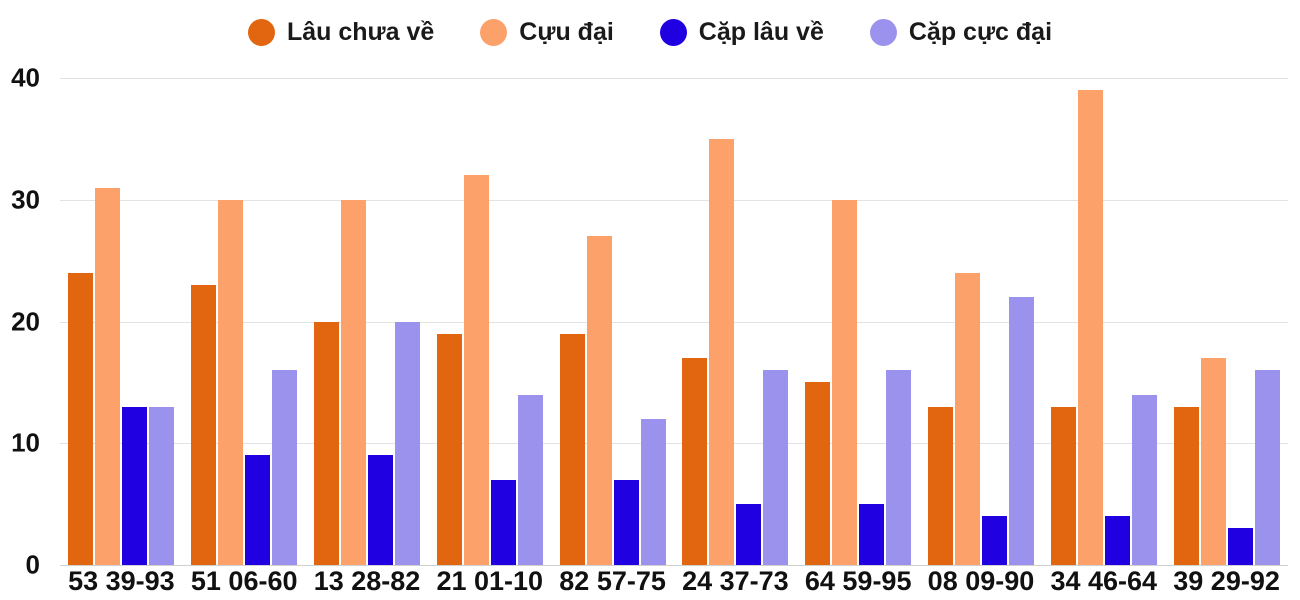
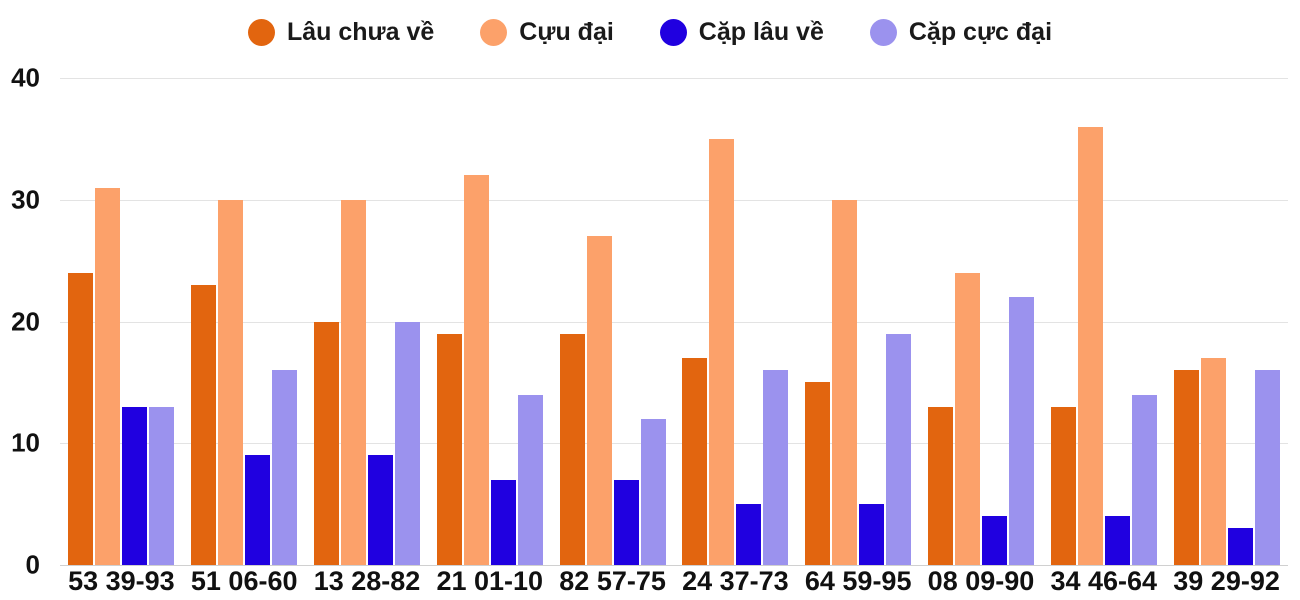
Cặp cực đại/64 59-95: 16 -> 19
Cựu đại/34 46-64: 39 -> 36
Lâu chưa về/39 29-92: 13 -> 16
